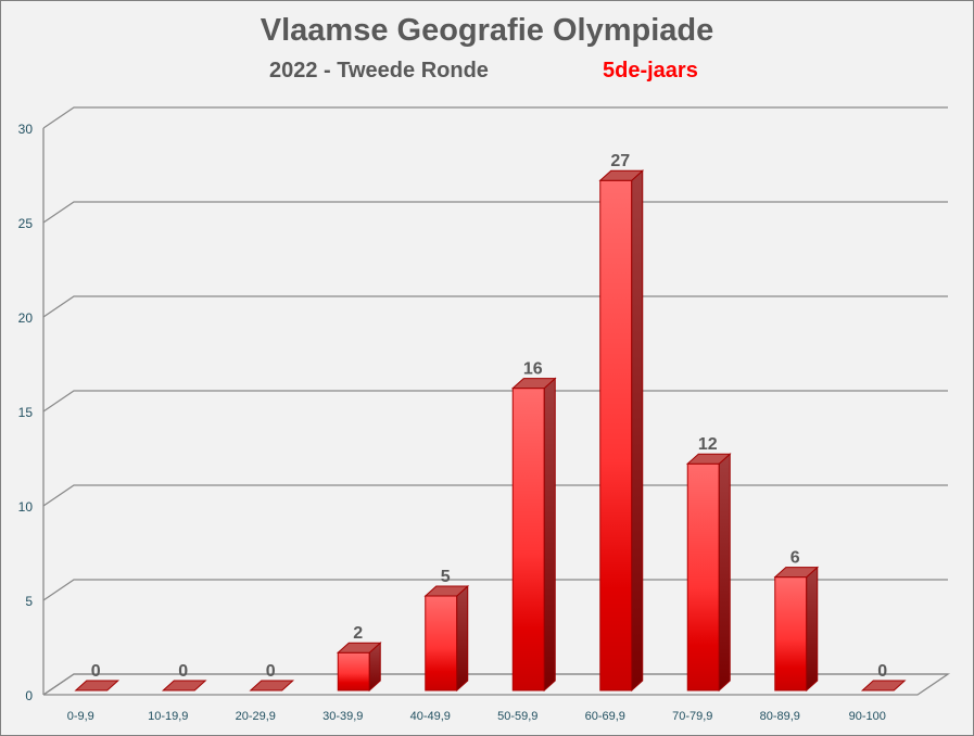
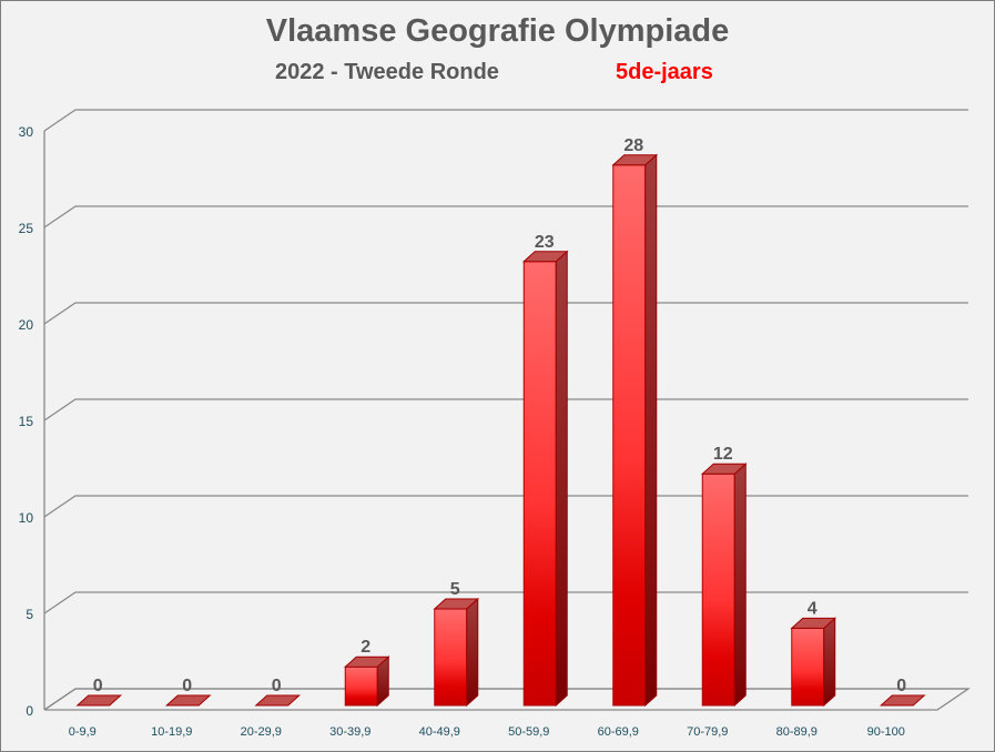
50-59,9: 16 -> 23
60-69,9: 27 -> 28
80-89,9: 6 -> 4
